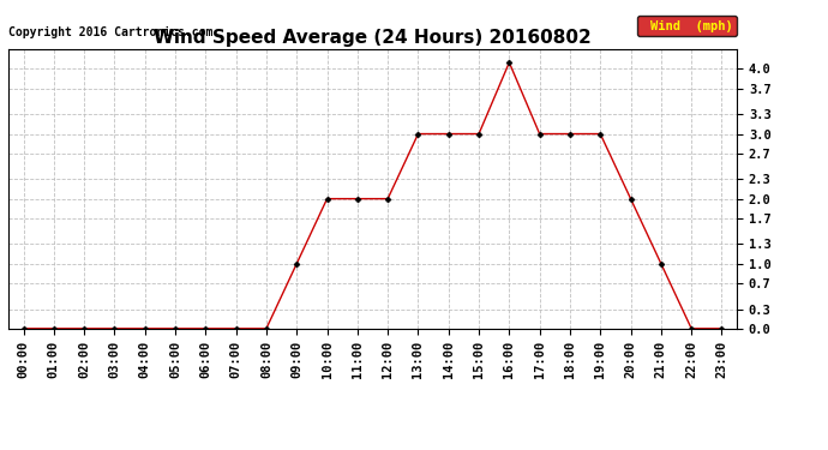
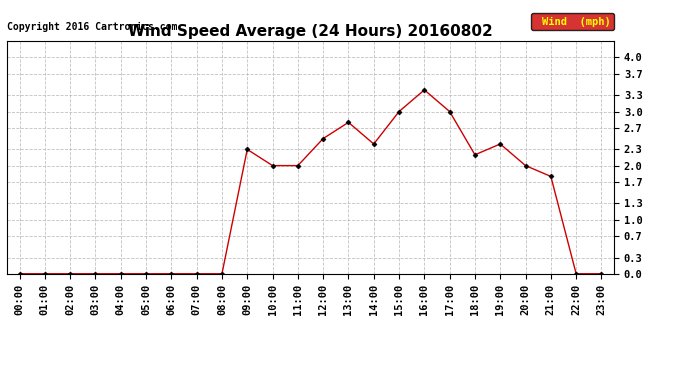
09:00: 1.0 -> 2.3
12:00: 2.0 -> 2.5
13:00: 3.0 -> 2.8
14:00: 3.0 -> 2.4
16:00: 4.1 -> 3.4
18:00: 3.0 -> 2.2
19:00: 3.0 -> 2.4
21:00: 1.0 -> 1.8
